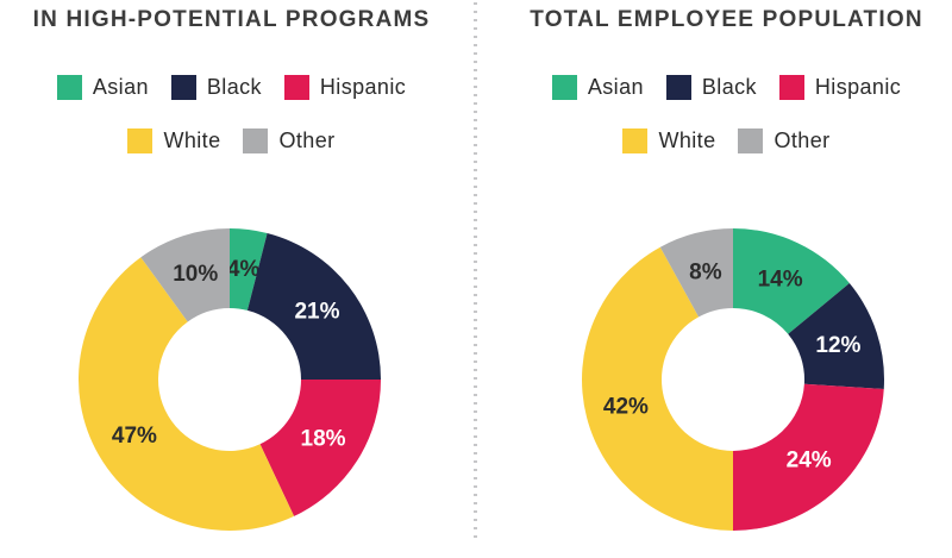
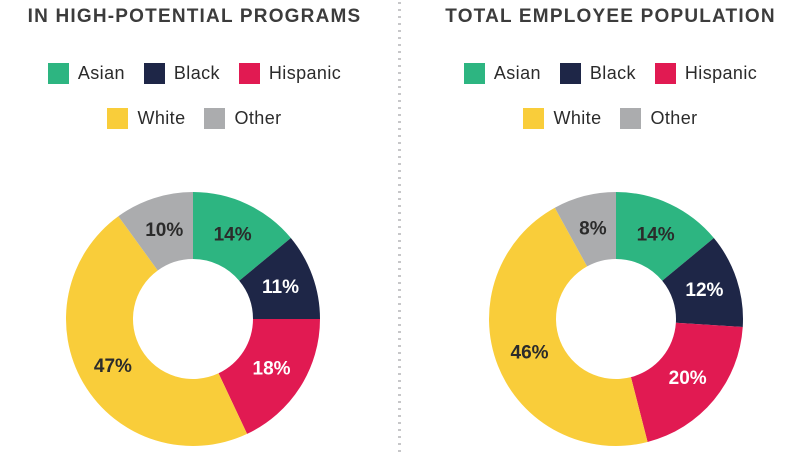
IN HIGH-POTENTIAL PROGRAMS/Asian: 4% -> 14%
IN HIGH-POTENTIAL PROGRAMS/Black: 21% -> 11%
TOTAL EMPLOYEE POPULATION/Hispanic: 24% -> 20%
TOTAL EMPLOYEE POPULATION/White: 42% -> 46%
